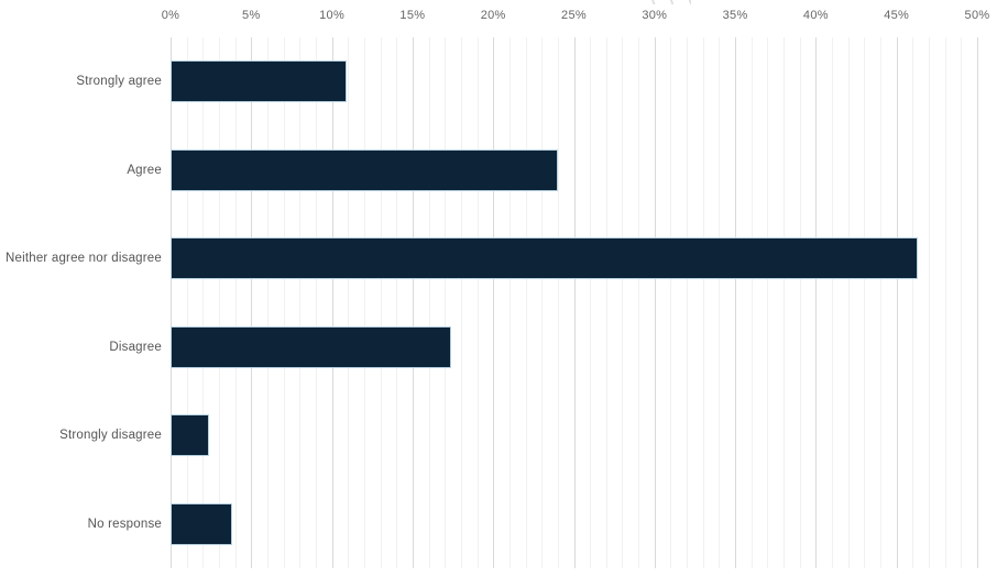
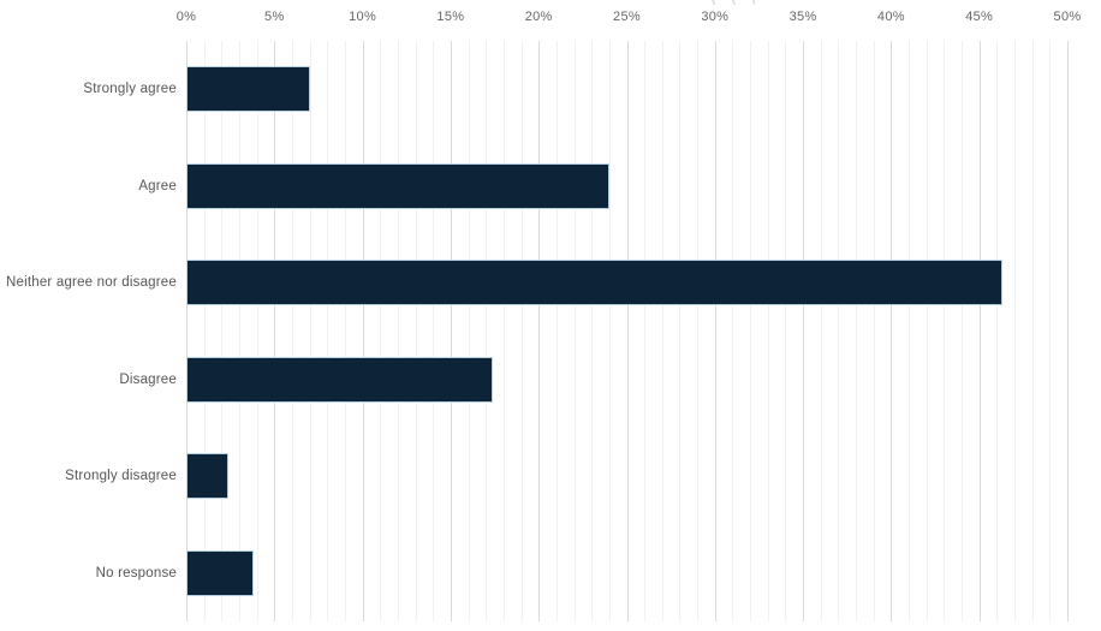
Strongly agree: 10.9% -> 7.0%
